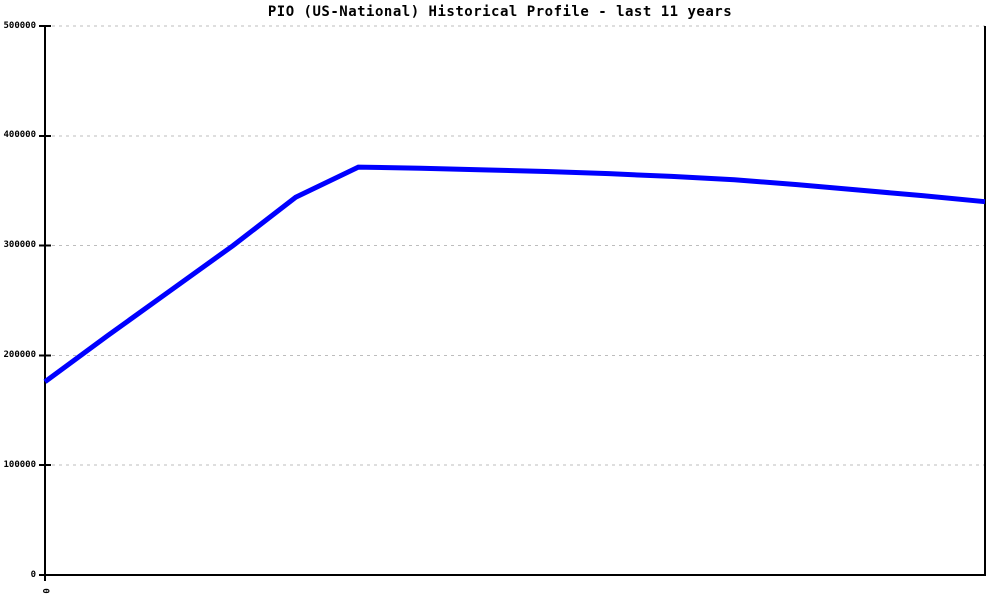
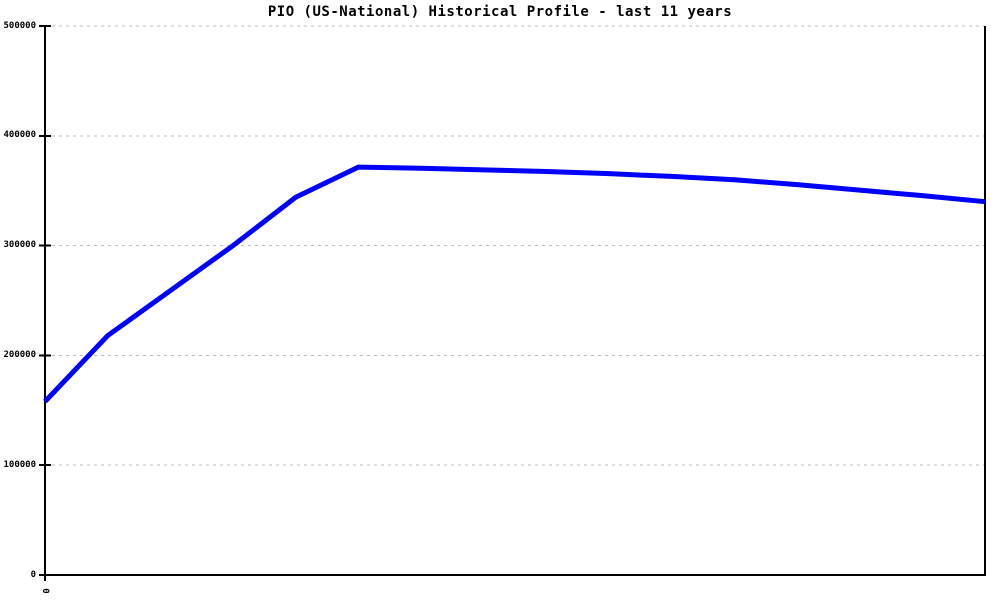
0: 176000 -> 158000
